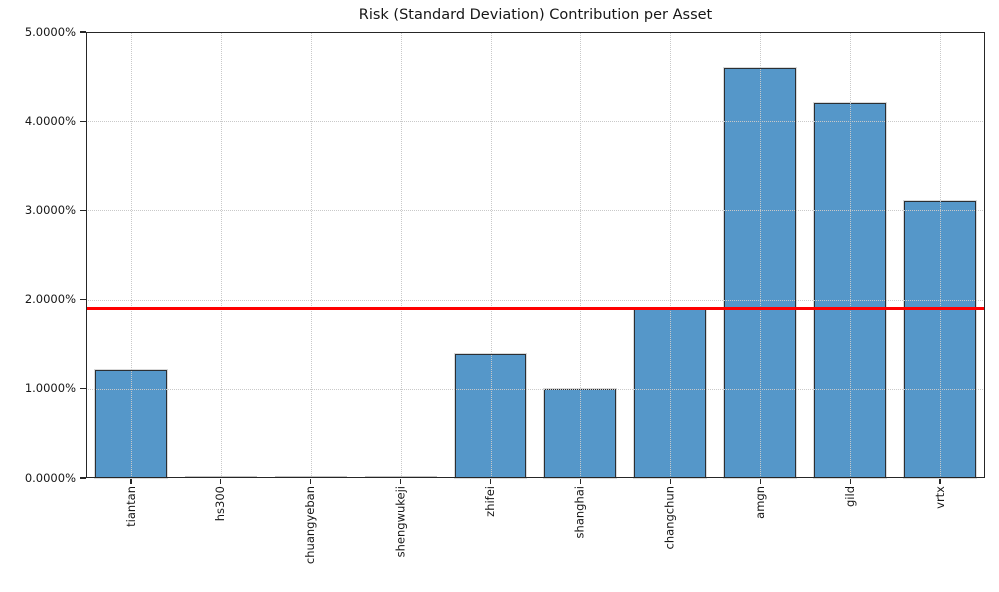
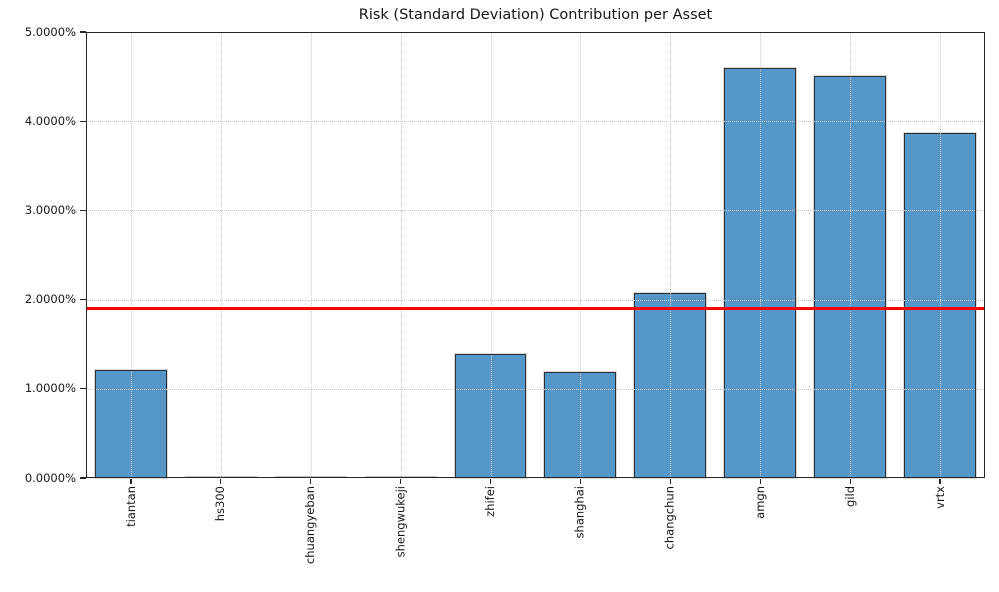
shanghai: 1.0% -> 1.2%
changchun: 1.9% -> 2.1%
gild: 4.2% -> 4.5%
vrtx: 3.1% -> 3.9%
